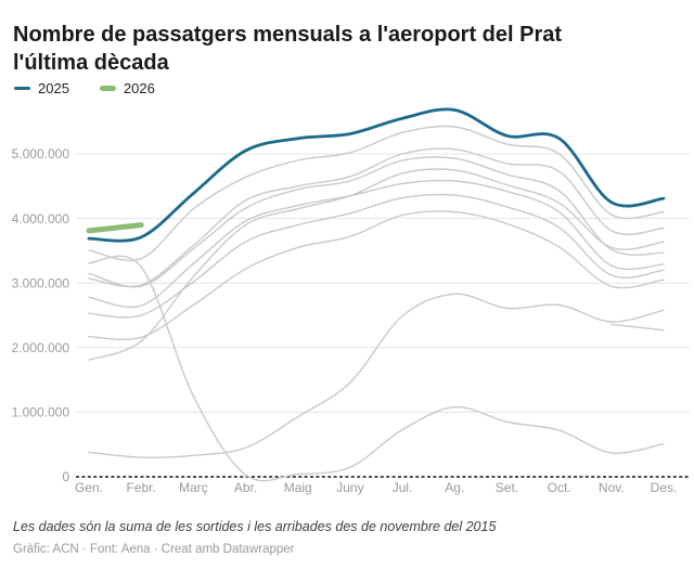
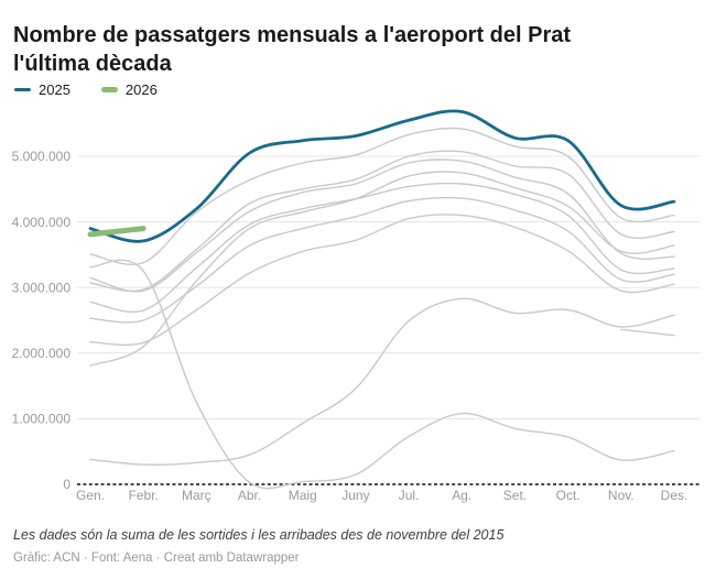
2025/Gen.: 3700000 -> 3900000
2025/Març: 4400000 -> 4200000
